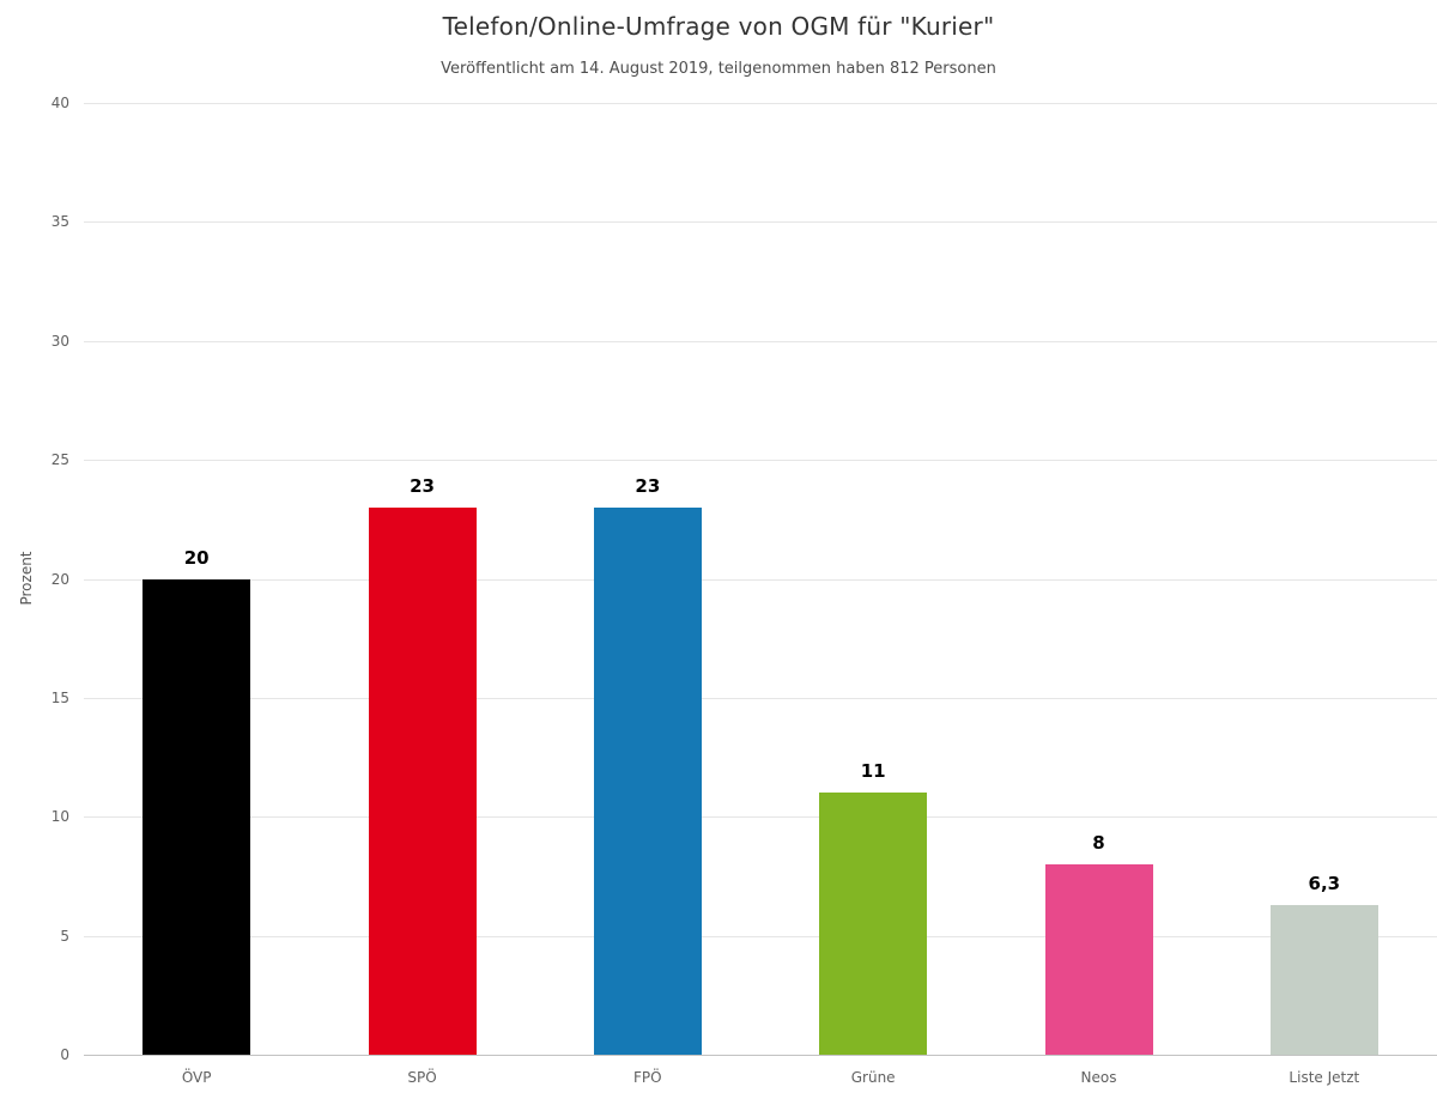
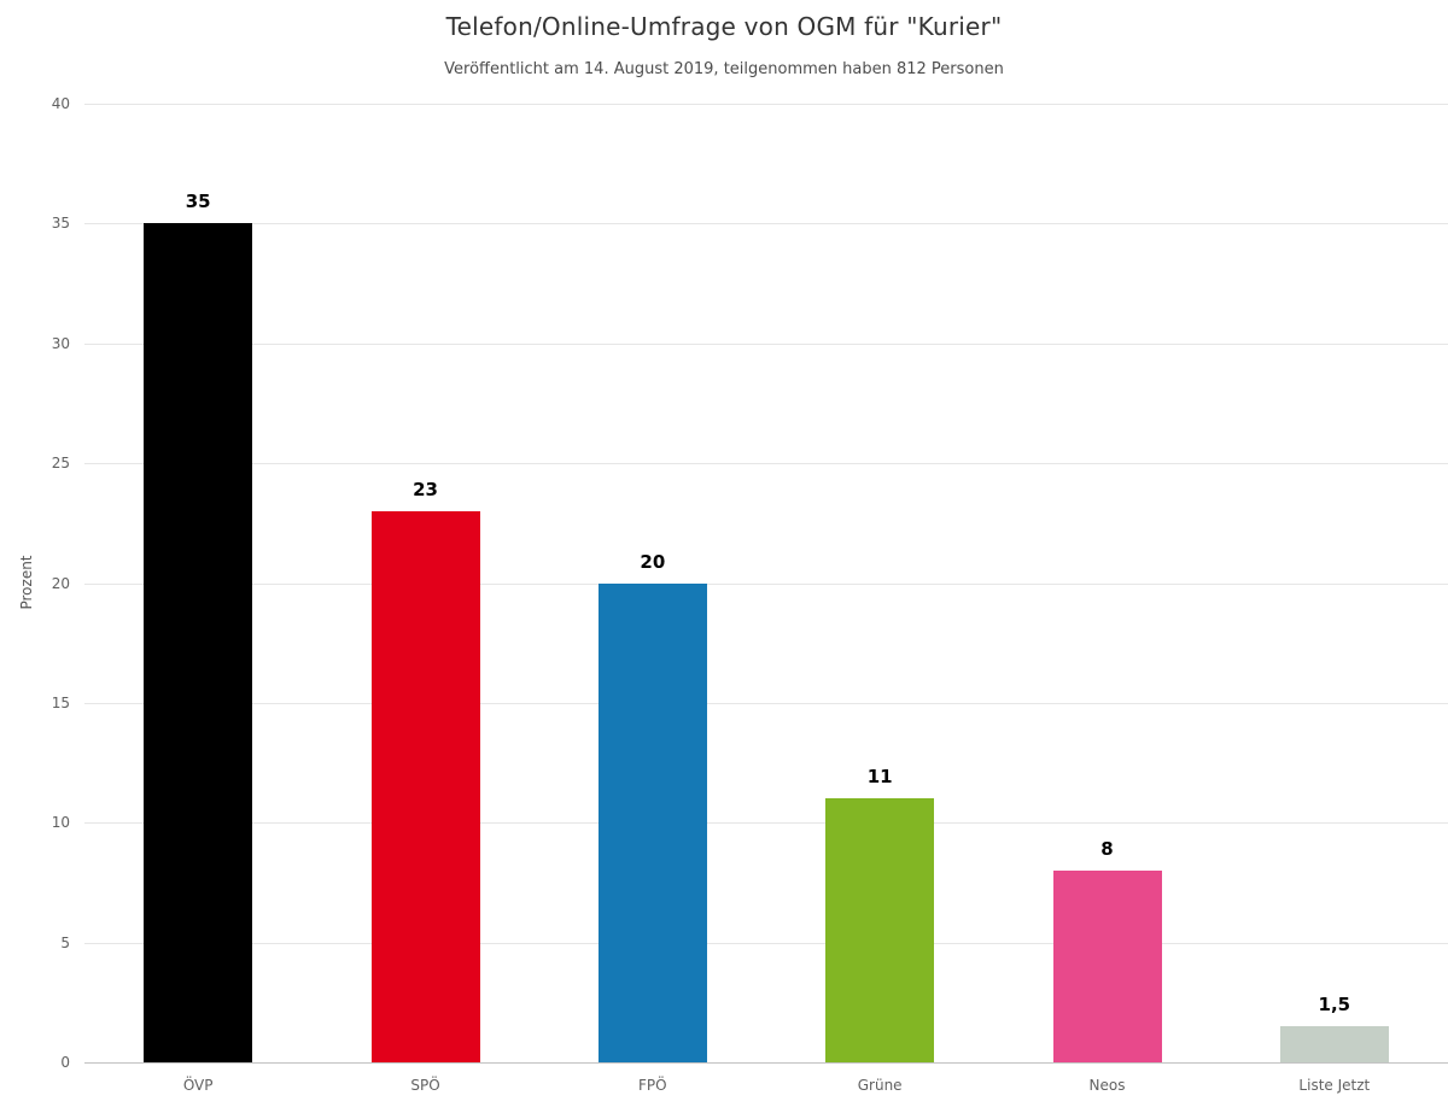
ÖVP: 20 -> 35
FPÖ: 23 -> 20
Liste Jetzt: 6,3 -> 1,5
